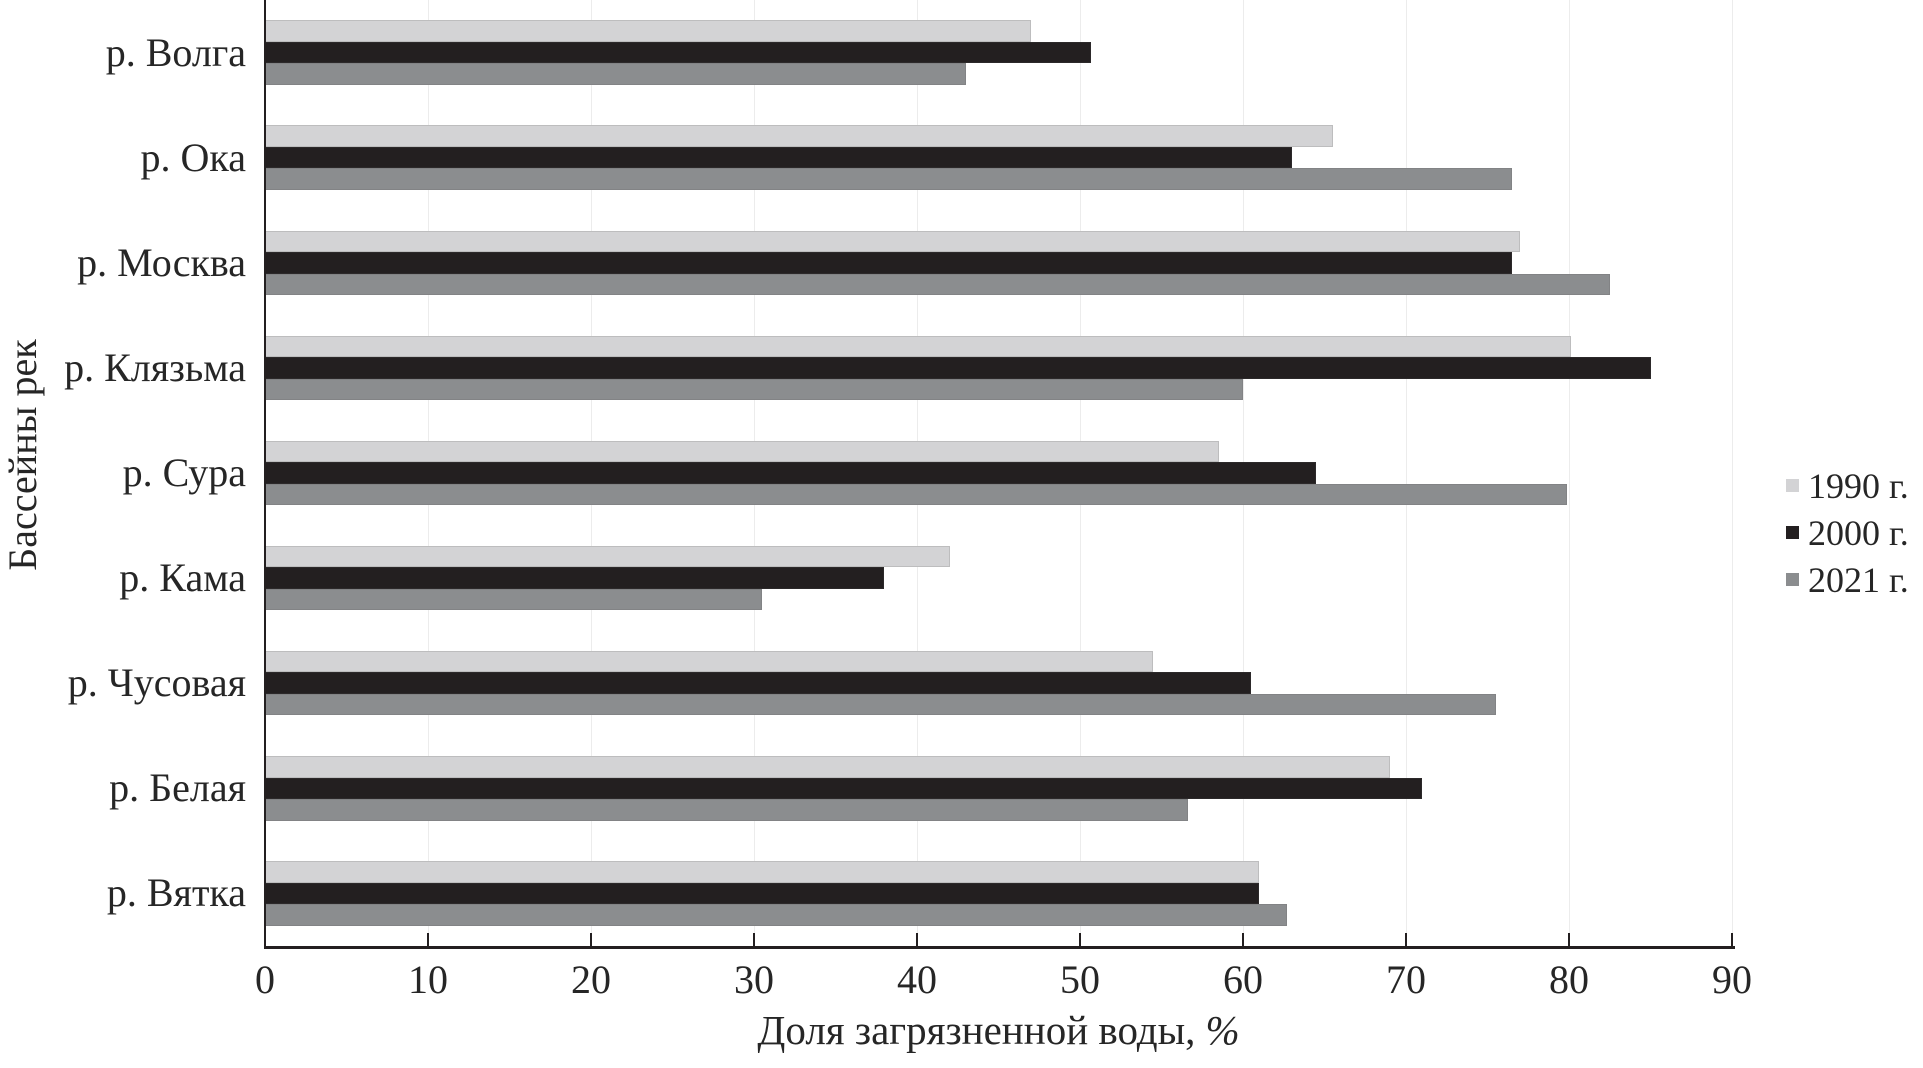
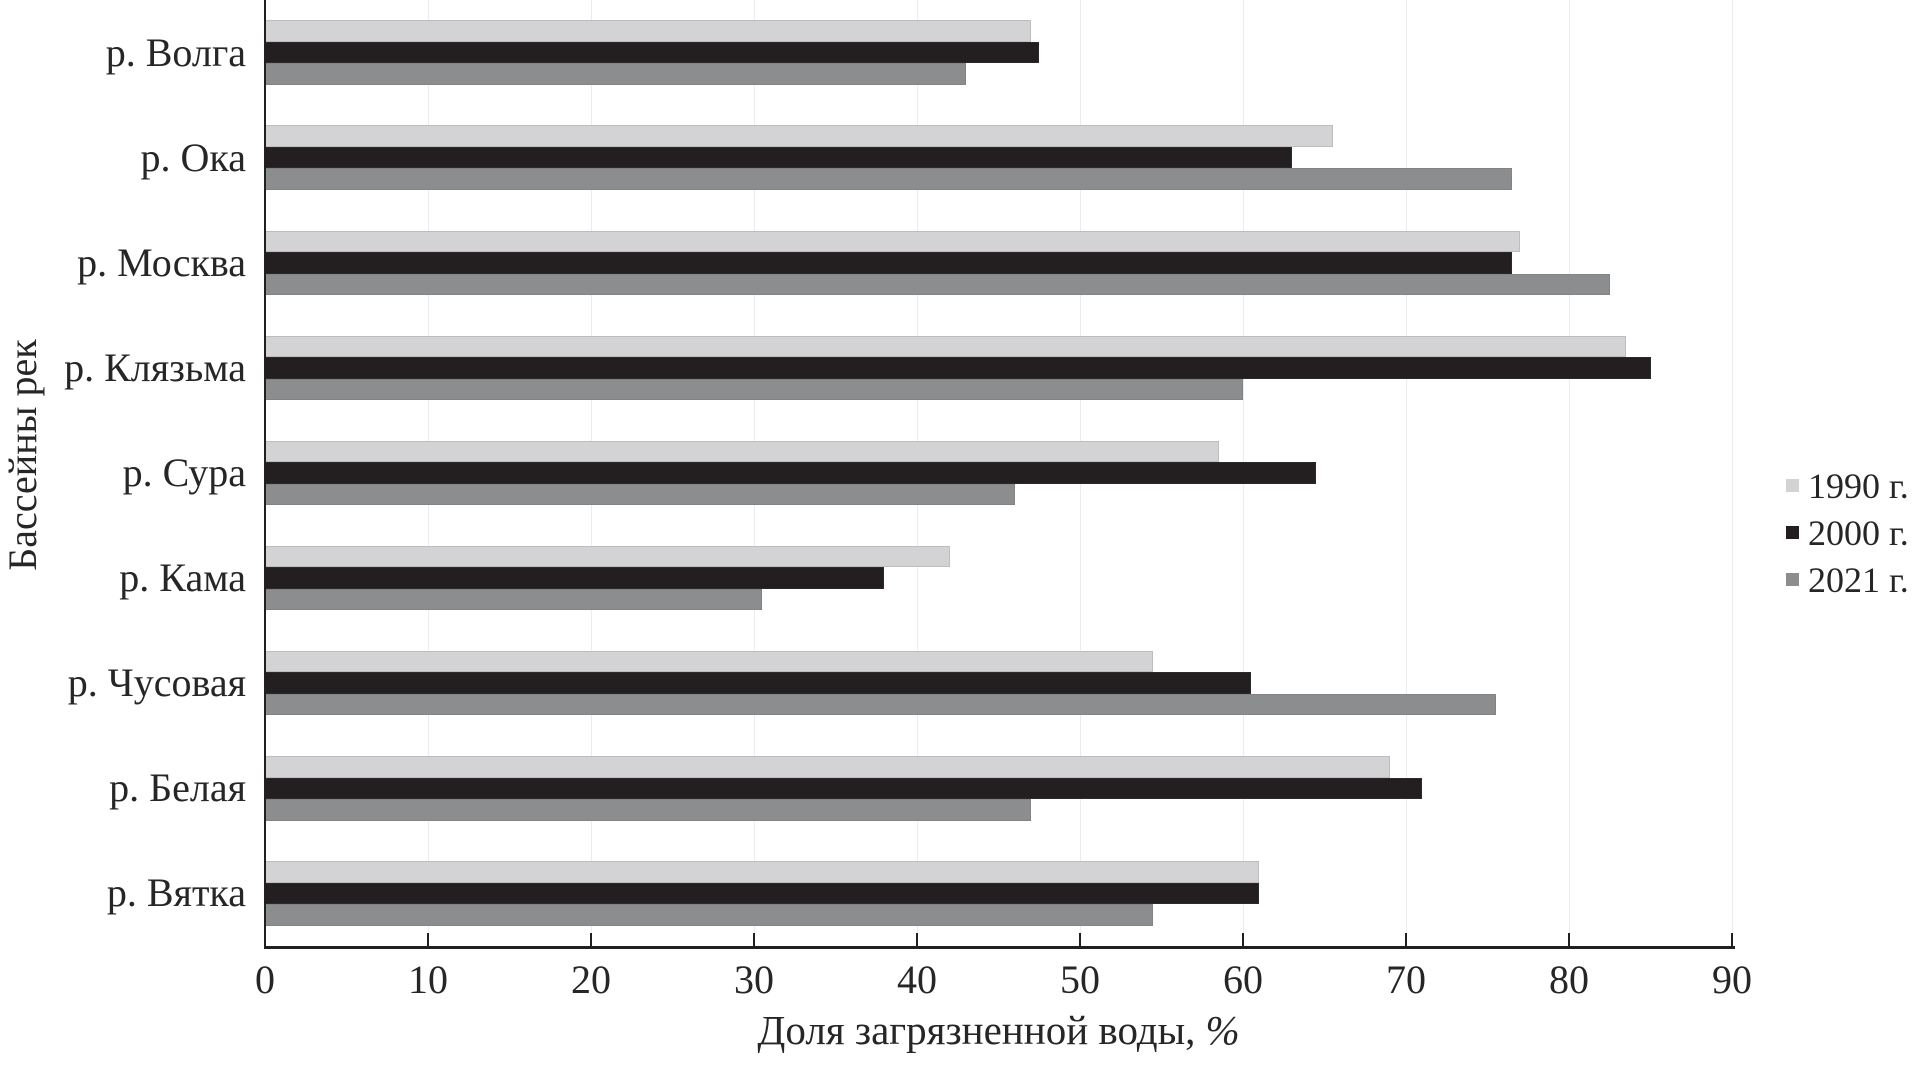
2000 г./р. Волга: 50.7 -> 47.5
1990 г./р. Клязьма: 80.1 -> 83.5
2021 г./р. Сура: 79.9 -> 46.0
2021 г./р. Белая: 56.6 -> 47.0
2021 г./р. Вятка: 62.7 -> 54.5
